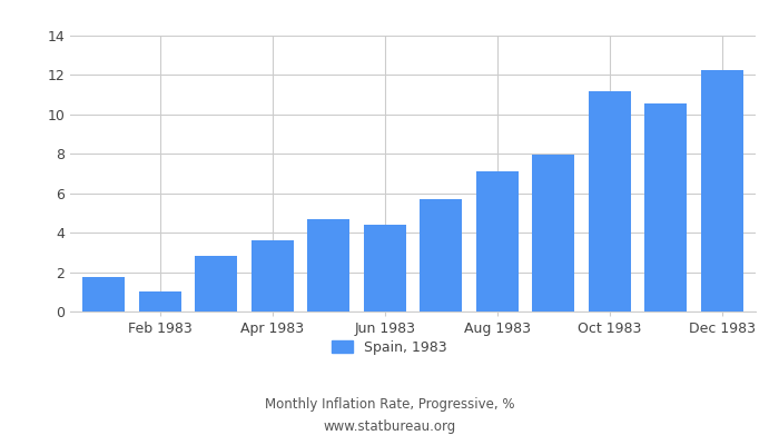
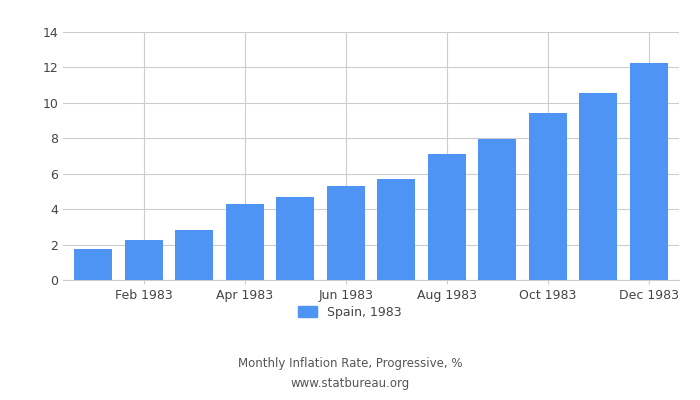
Feb 1983: 1.0 -> 2.2
Apr 1983: 3.6 -> 4.3
Jun 1983: 4.4 -> 5.3
Oct 1983: 11.2 -> 9.4
